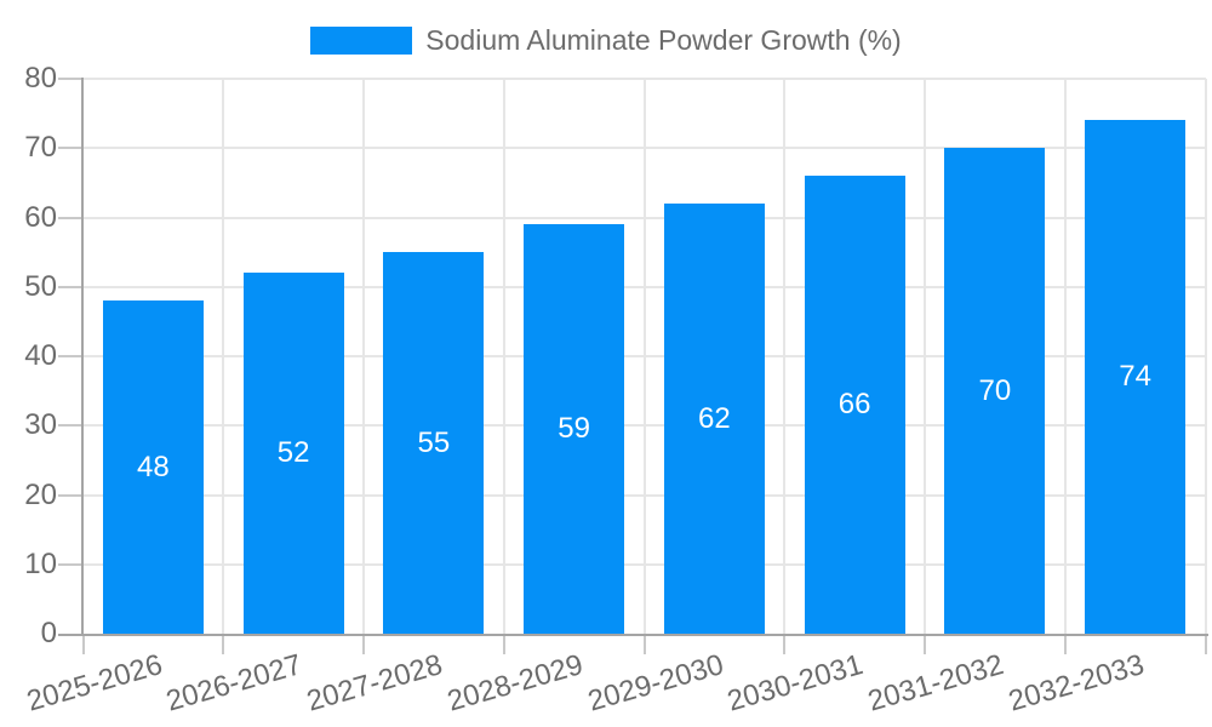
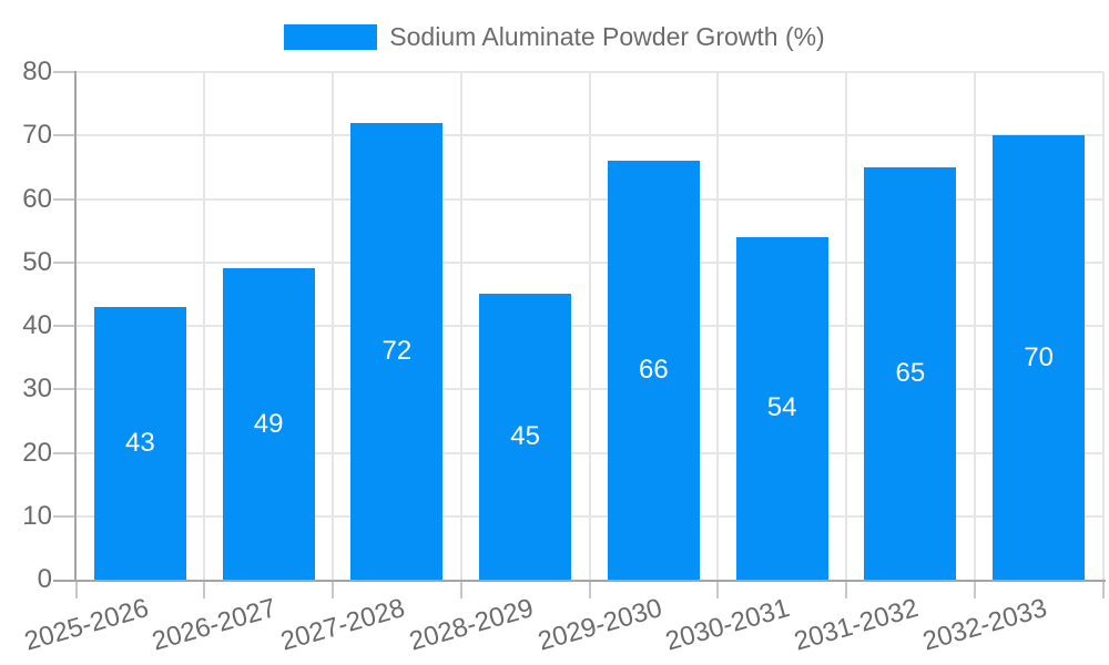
2025-2026: 48 -> 43
2026-2027: 52 -> 49
2027-2028: 55 -> 72
2028-2029: 59 -> 45
2029-2030: 62 -> 66
2030-2031: 66 -> 54
2031-2032: 70 -> 65
2032-2033: 74 -> 70
